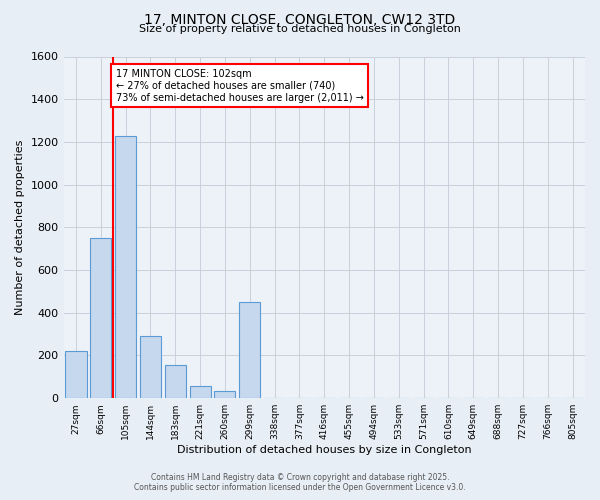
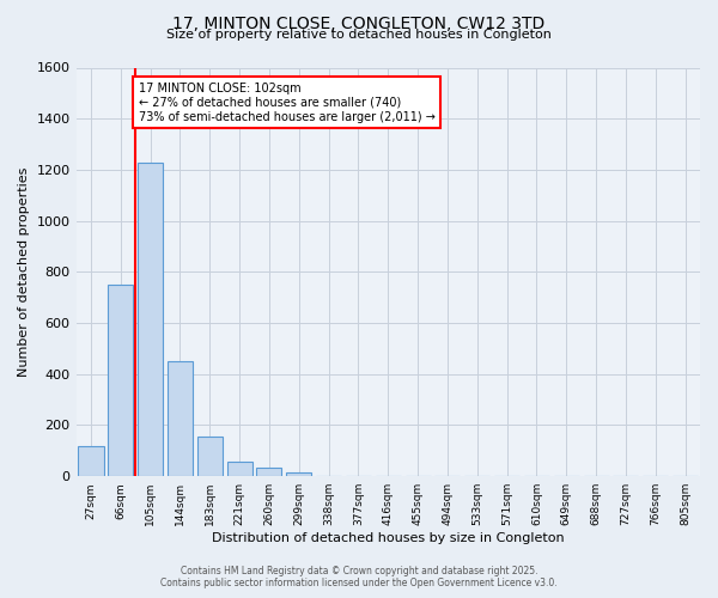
27sqm: 220 -> 120
144sqm: 290 -> 450
299sqm: 450 -> 15
